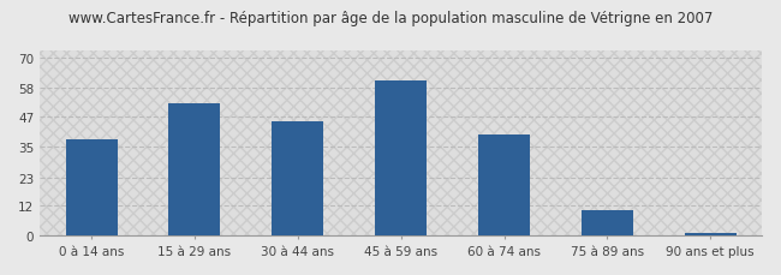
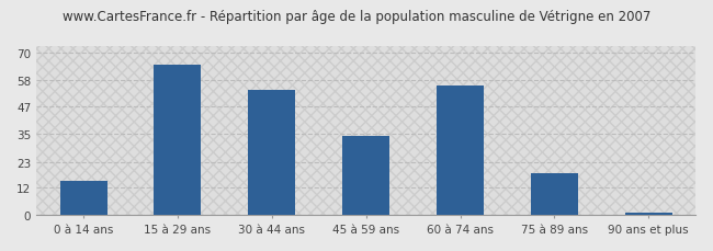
0 à 14 ans: 38 -> 15
15 à 29 ans: 52 -> 65
30 à 44 ans: 45 -> 54
45 à 59 ans: 61 -> 34
60 à 74 ans: 40 -> 56
75 à 89 ans: 10 -> 18
